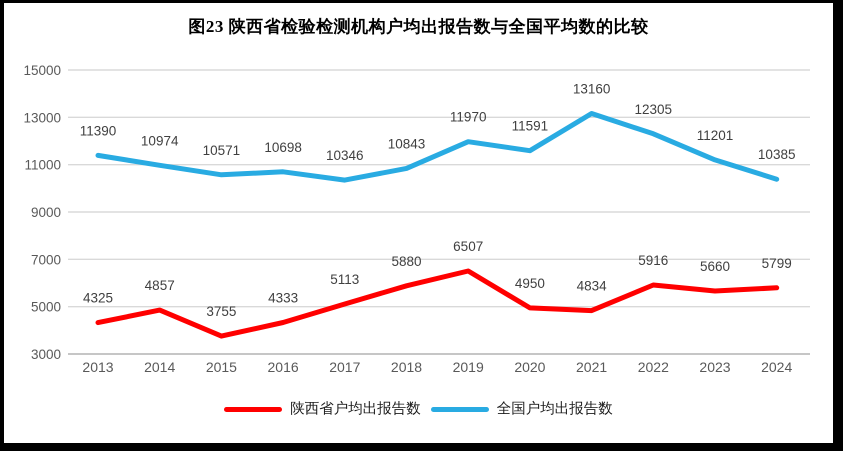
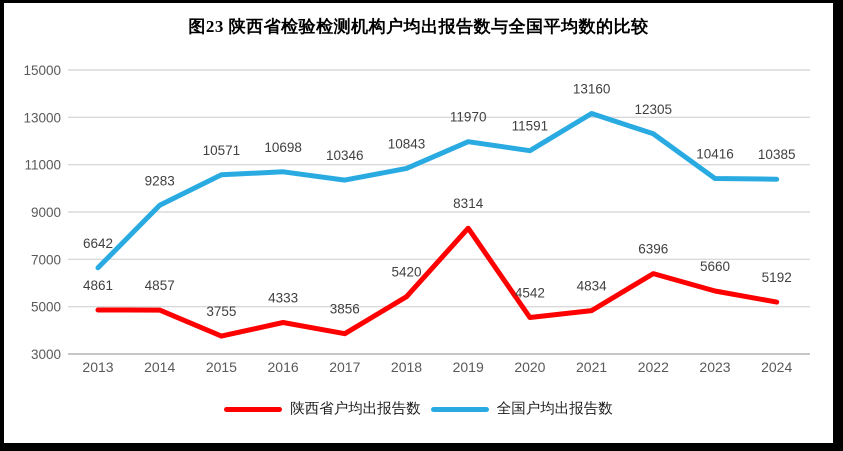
陕西省户均出报告数/2013: 4325 -> 4861
全国户均出报告数/2013: 11390 -> 6642
全国户均出报告数/2014: 10974 -> 9283
陕西省户均出报告数/2017: 5113 -> 3856
陕西省户均出报告数/2018: 5880 -> 5420
陕西省户均出报告数/2019: 6507 -> 8314
陕西省户均出报告数/2020: 4950 -> 4542
陕西省户均出报告数/2022: 5916 -> 6396
全国户均出报告数/2023: 11201 -> 10416
陕西省户均出报告数/2024: 5799 -> 5192
